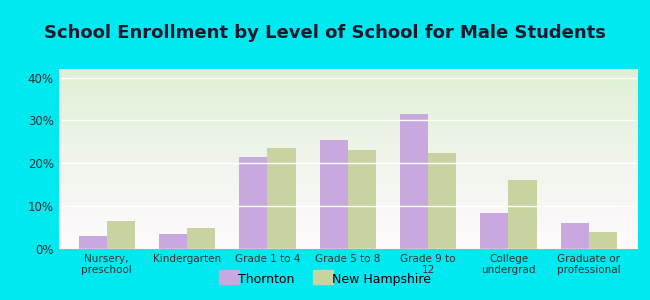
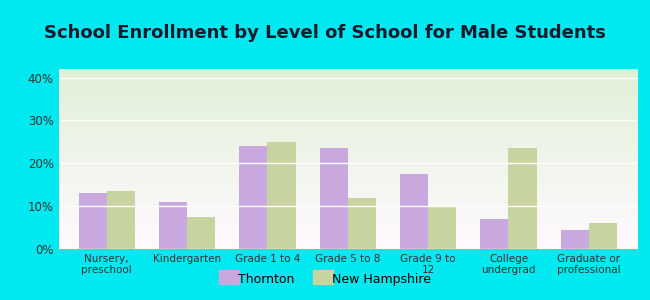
Thornton/Nursery, preschool: 3.0% -> 13.0%
New Hampshire/Nursery, preschool: 6.5% -> 13.5%
Thornton/Kindergarten: 3.5% -> 11.0%
New Hampshire/Kindergarten: 5.0% -> 7.5%
Thornton/Grade 1 to 4: 21.5% -> 24.0%
New Hampshire/Grade 1 to 4: 23.5% -> 25.0%
Thornton/Grade 5 to 8: 25.5% -> 23.5%
New Hampshire/Grade 5 to 8: 23.0% -> 12.0%
Thornton/Grade 9 to 12: 31.5% -> 17.5%
New Hampshire/Grade 9 to 12: 22.5% -> 10.0%
Thornton/College undergrad: 8.5% -> 7.0%
New Hampshire/College undergrad: 16.0% -> 23.5%
Thornton/Graduate or professional: 6.0% -> 4.5%
New Hampshire/Graduate or professional: 4.0% -> 6.0%
